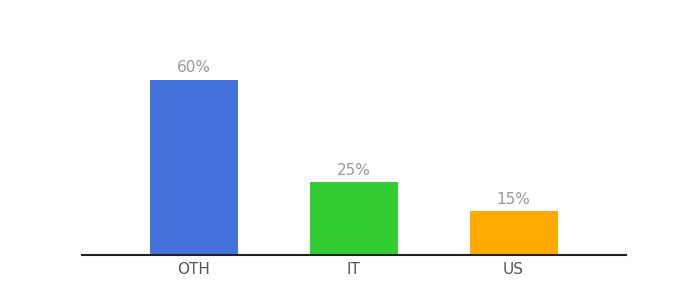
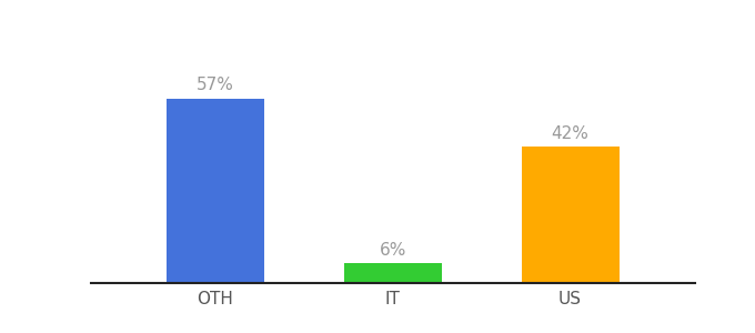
OTH: 60% -> 57%
IT: 25% -> 6%
US: 15% -> 42%
